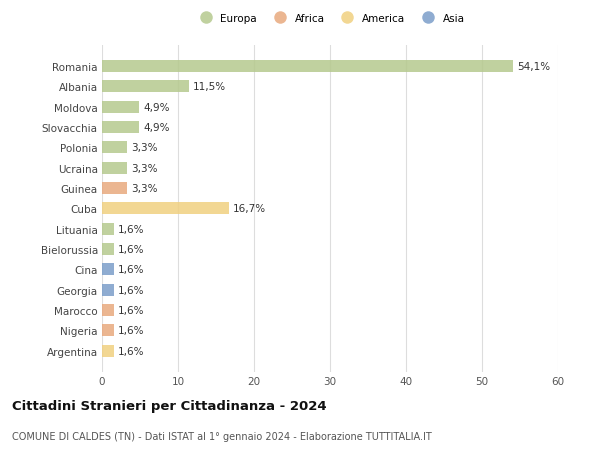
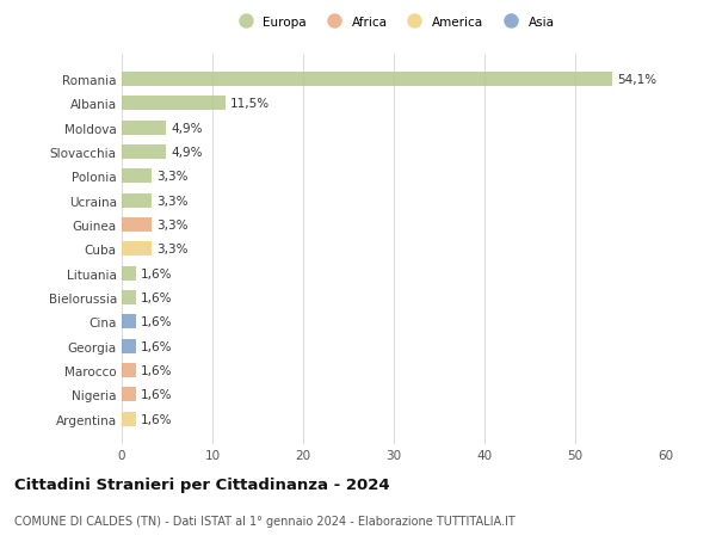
Cuba: 16,7% -> 3,3%
